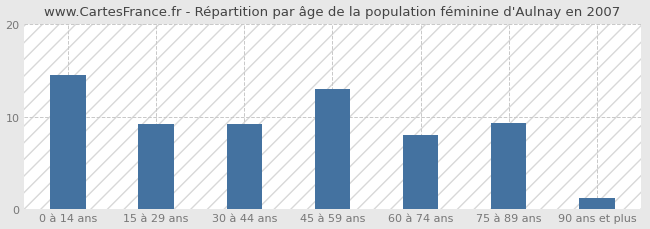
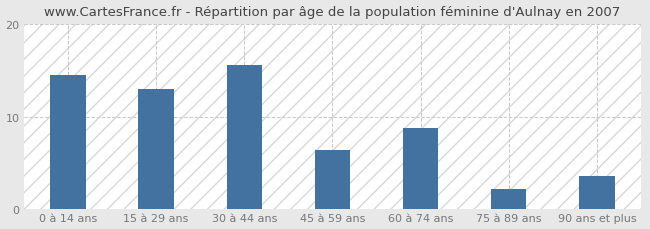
15 à 29 ans: 9.2 -> 13.0
30 à 44 ans: 9.2 -> 15.6
45 à 59 ans: 13.0 -> 6.4
60 à 74 ans: 8.0 -> 8.8
75 à 89 ans: 9.3 -> 2.2
90 ans et plus: 1.2 -> 3.6
